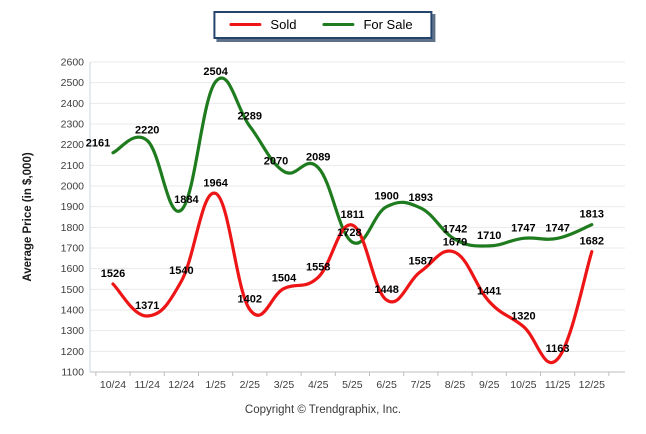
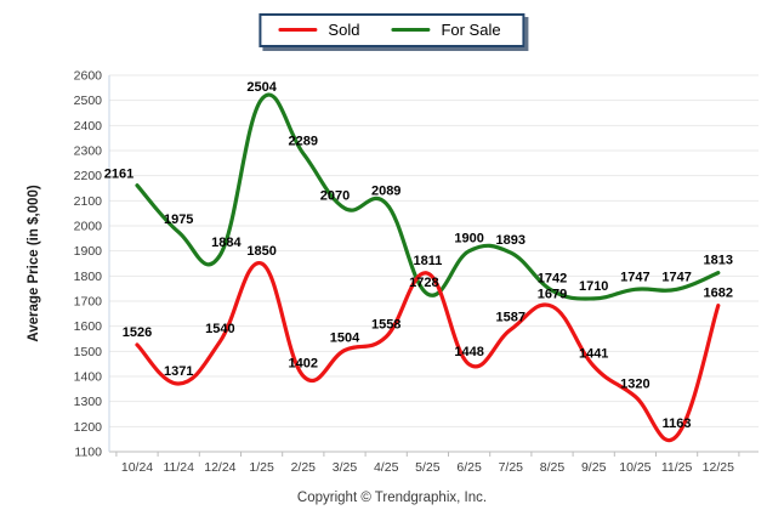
For Sale/11/24: 2220 -> 1975
Sold/1/25: 1964 -> 1850
